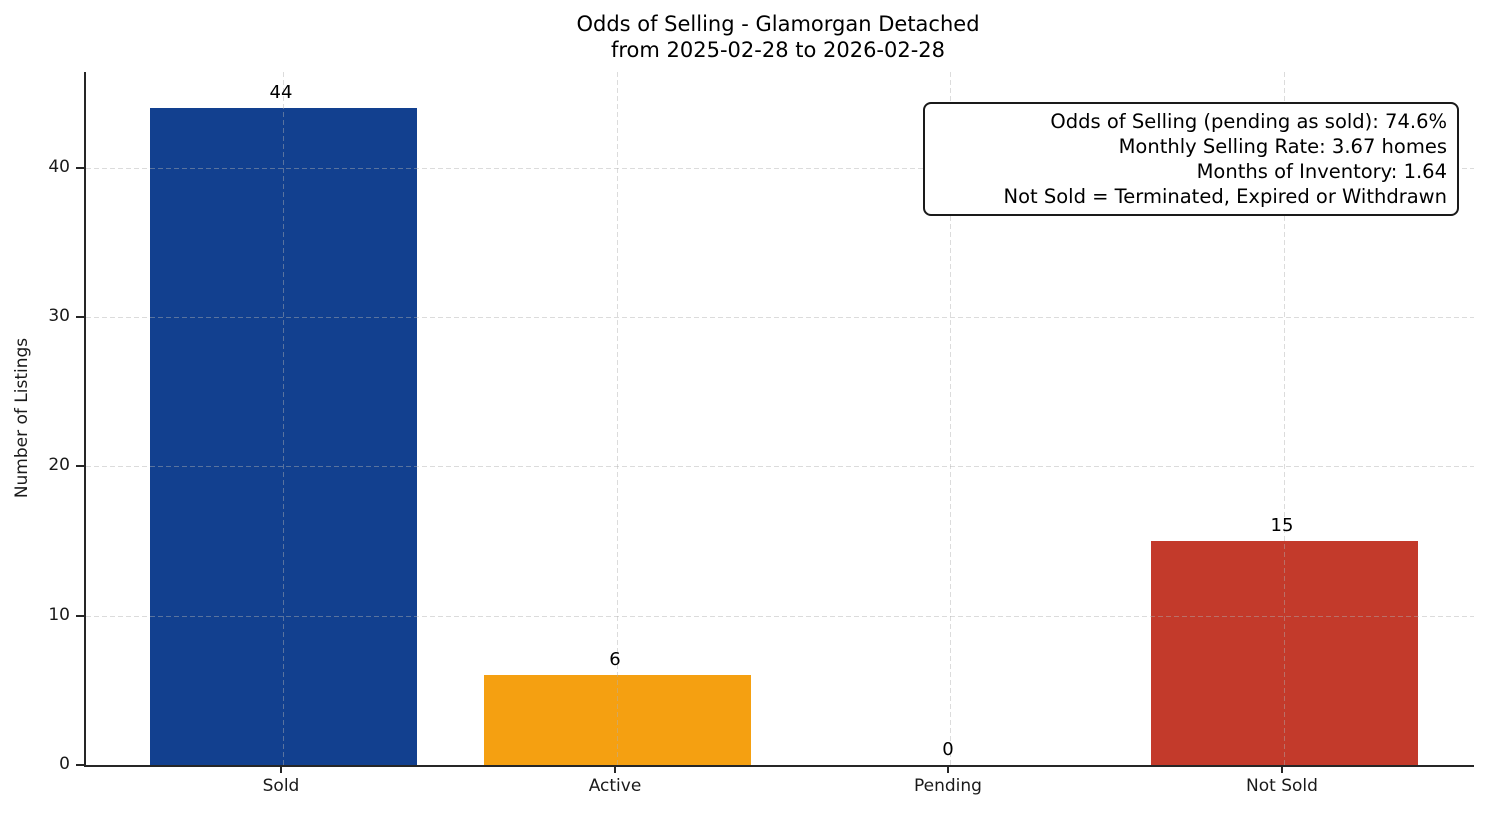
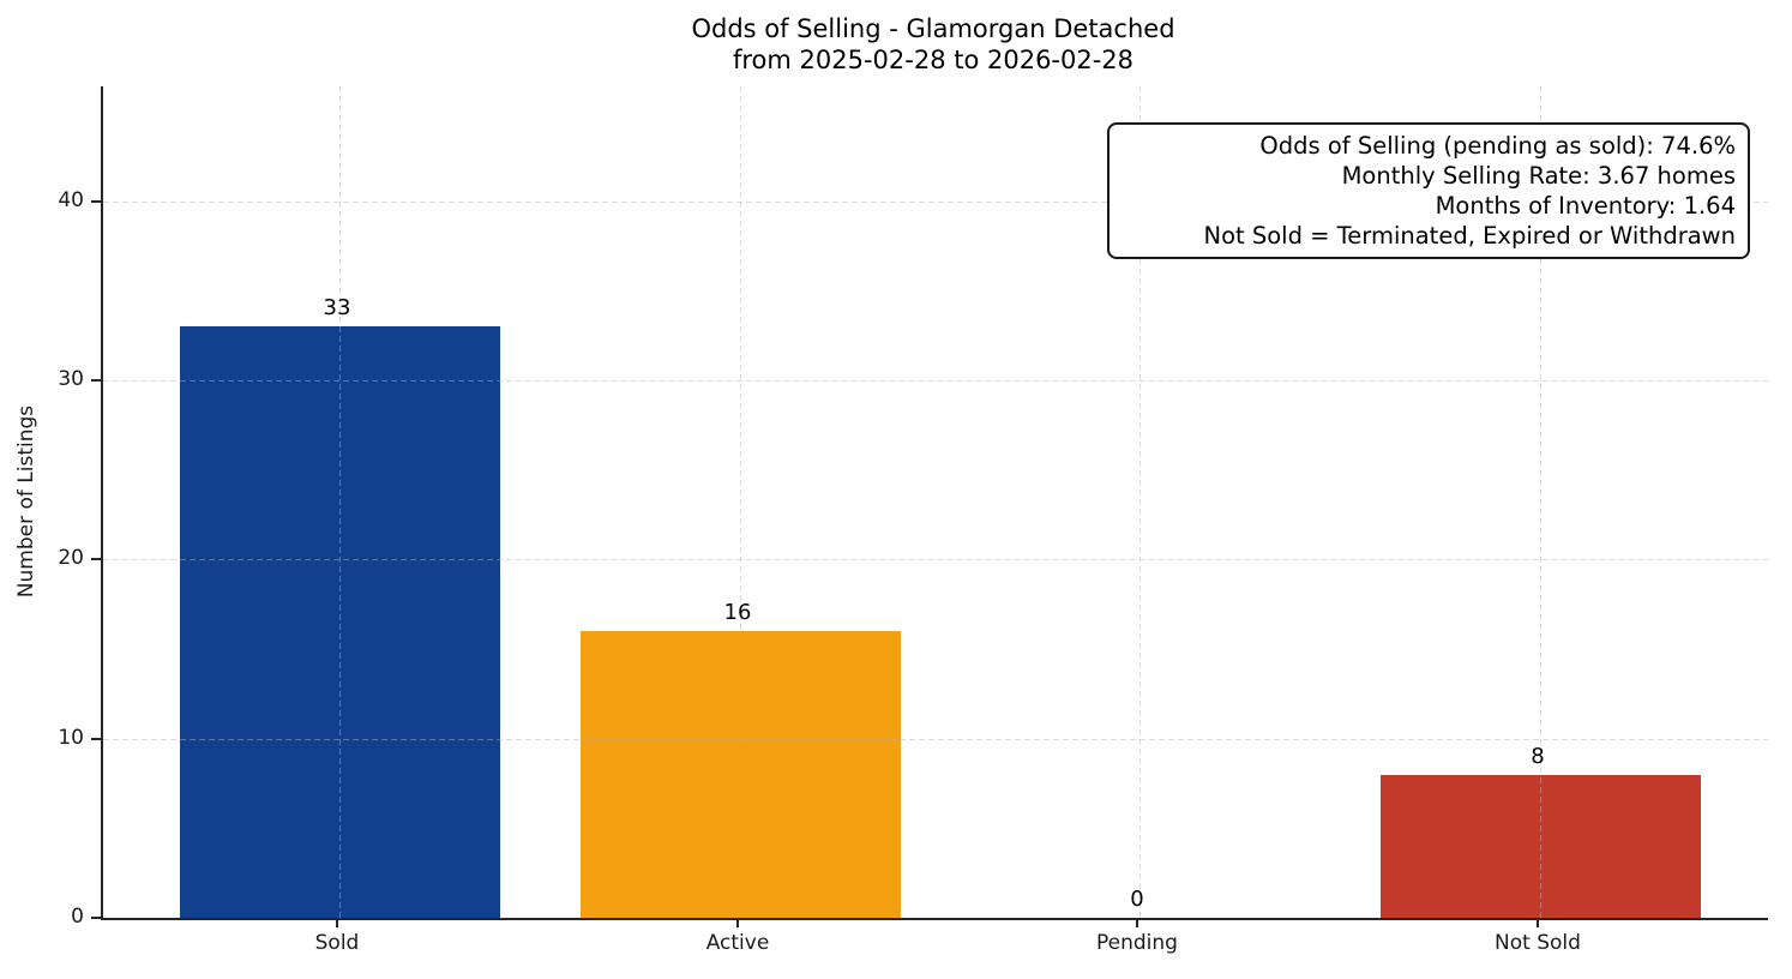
Sold: 44 -> 33
Active: 6 -> 16
Not Sold: 15 -> 8
